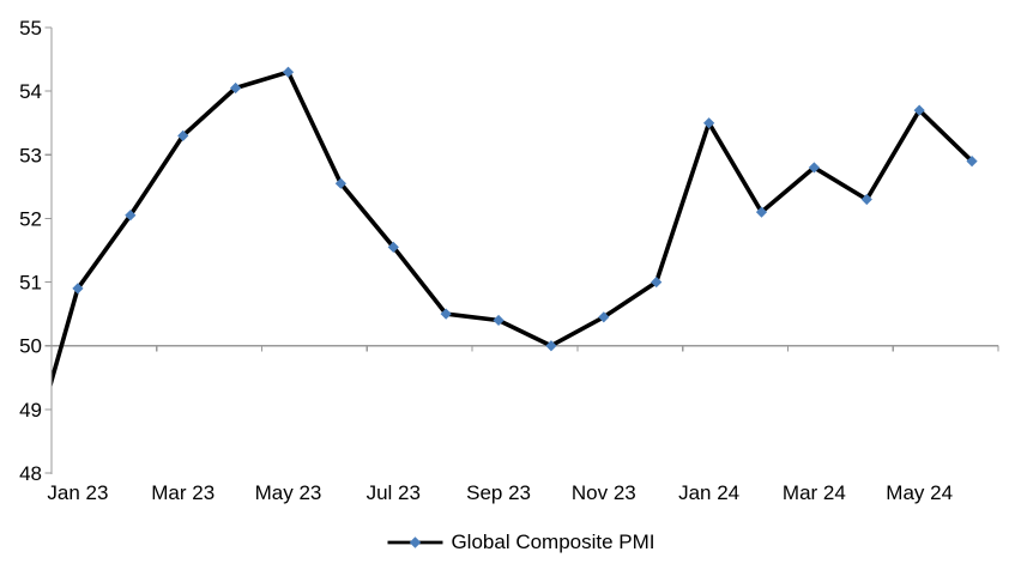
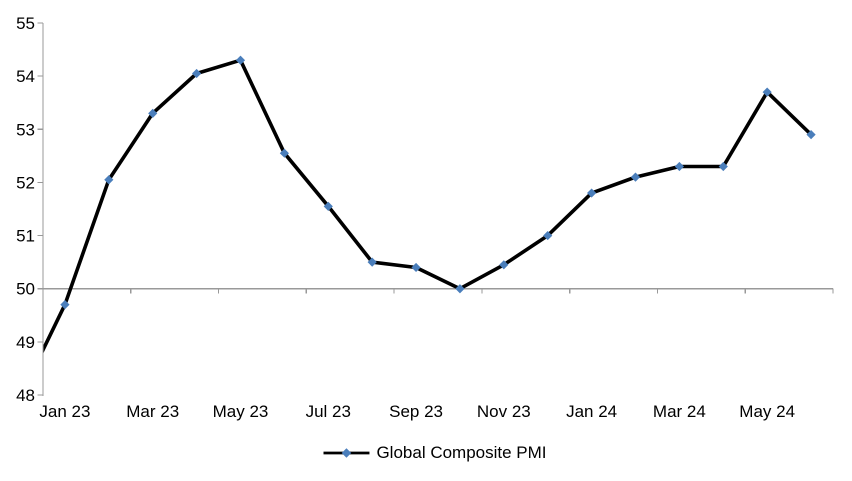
Jan 23: 50.9 -> 49.7
Jan 24: 53.5 -> 51.8
Mar 24: 52.8 -> 52.3
